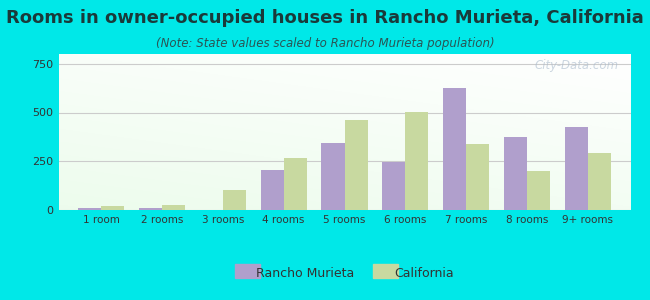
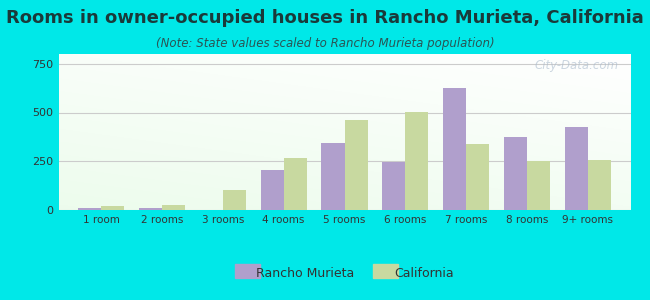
California/8 rooms: 200 -> 250
California/9+ rooms: 290 -> 260
